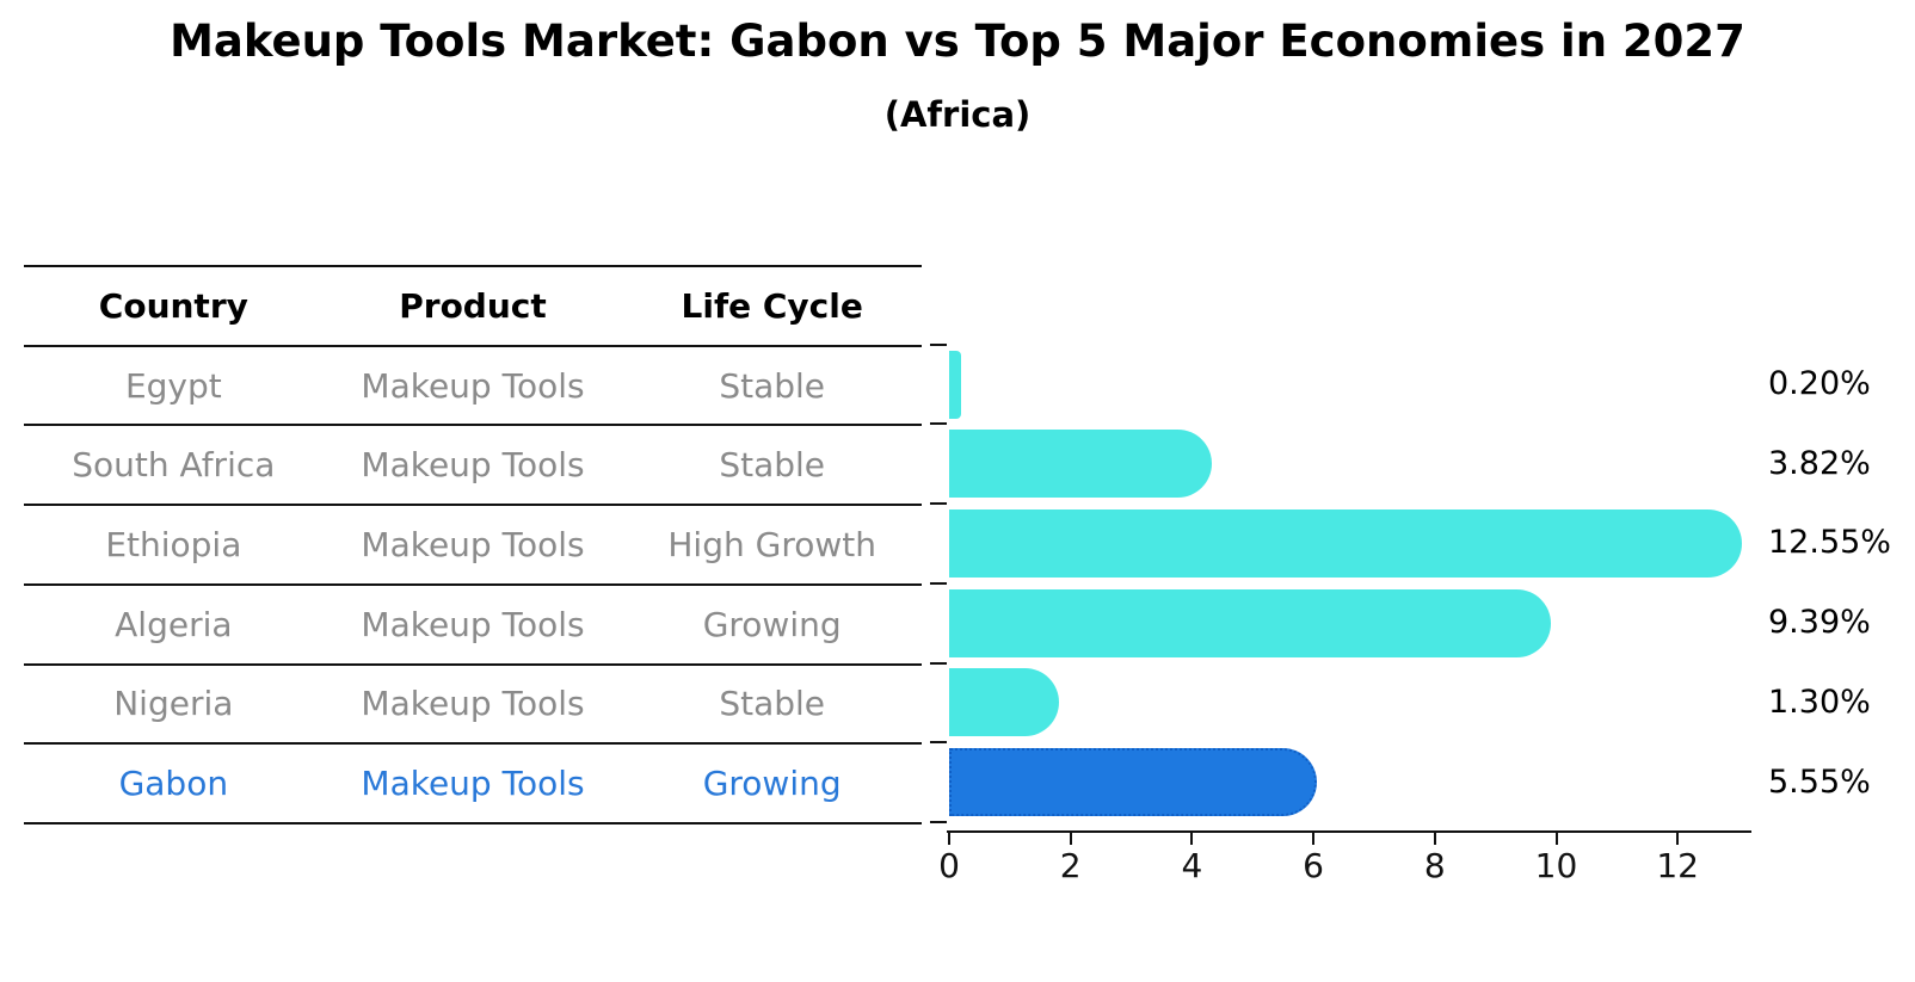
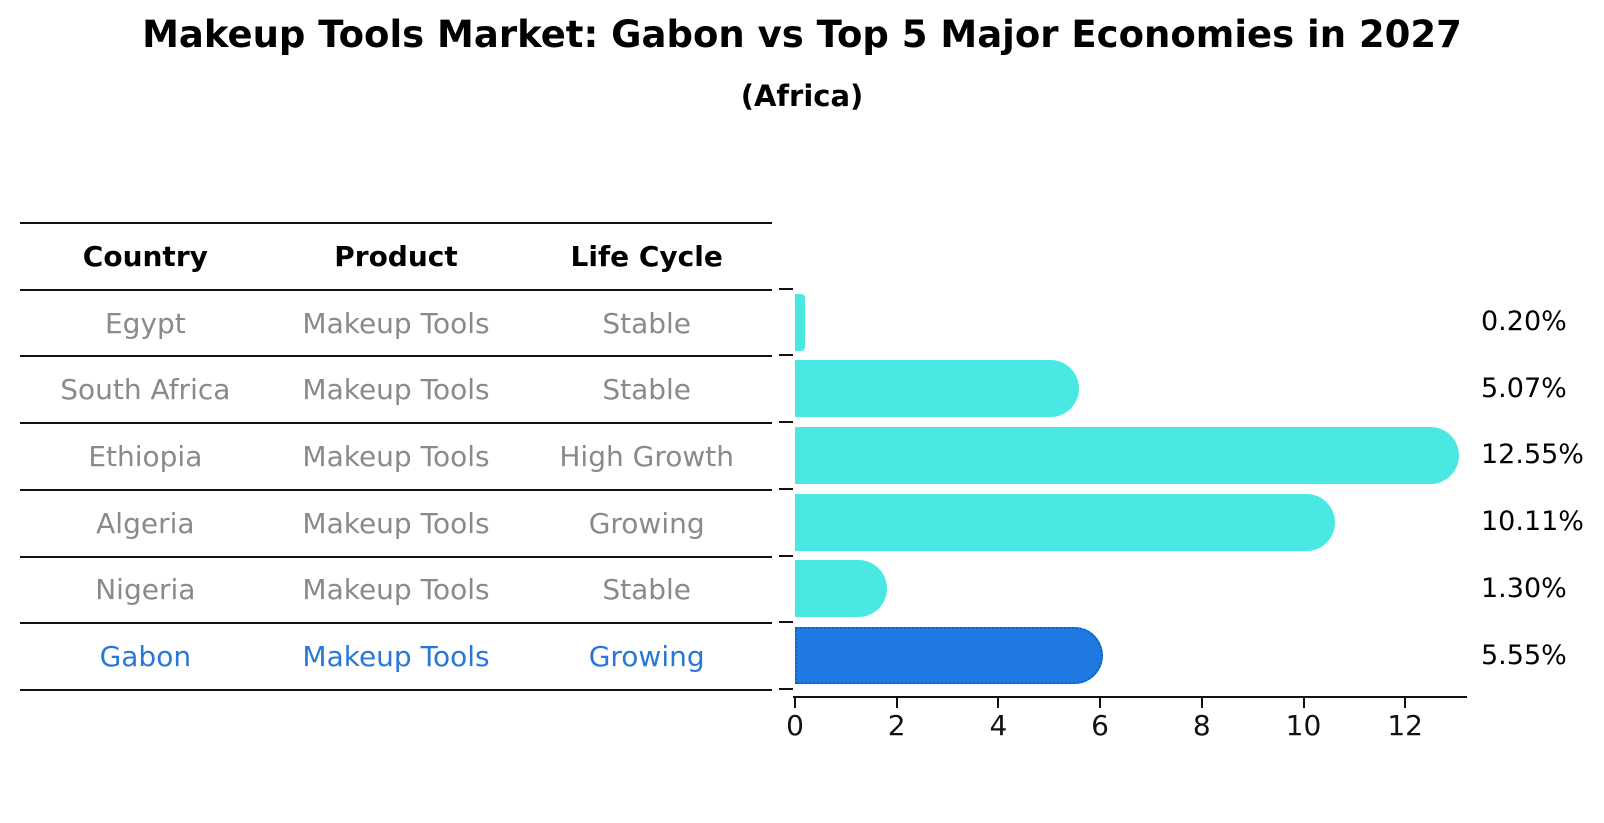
South Africa: 3.82% -> 5.07%
Algeria: 9.39% -> 10.11%
